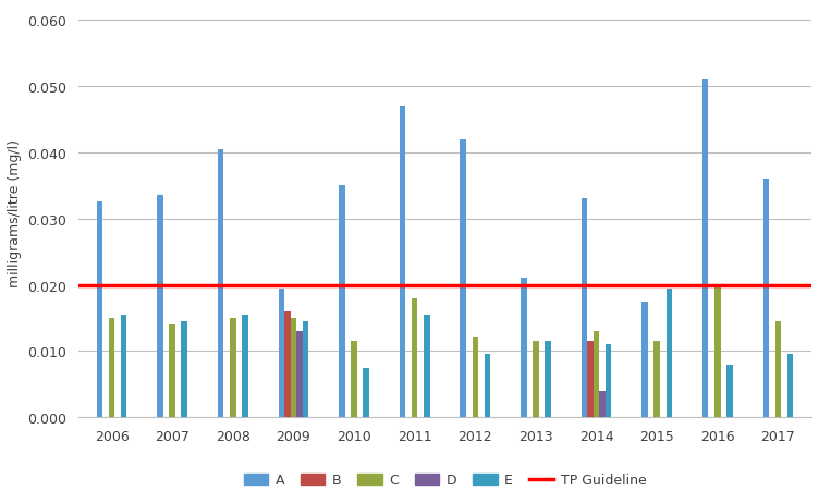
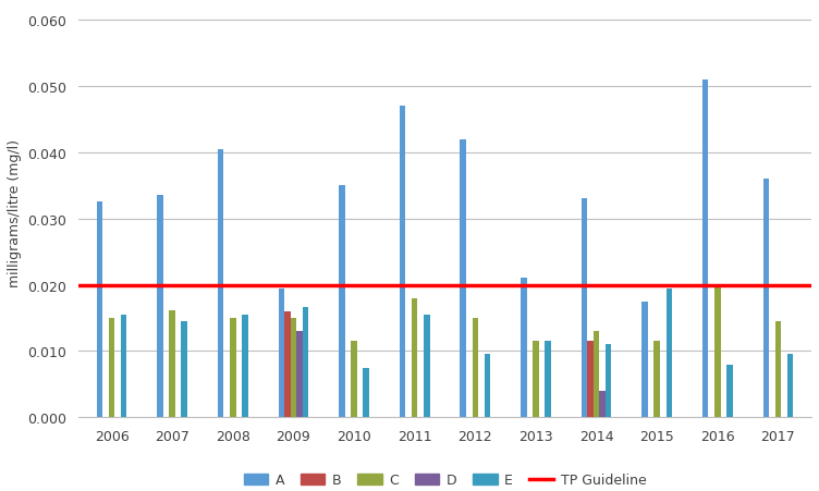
C/2007: 0.0140 -> 0.0162
E/2009: 0.0145 -> 0.0166
C/2012: 0.0120 -> 0.0150
